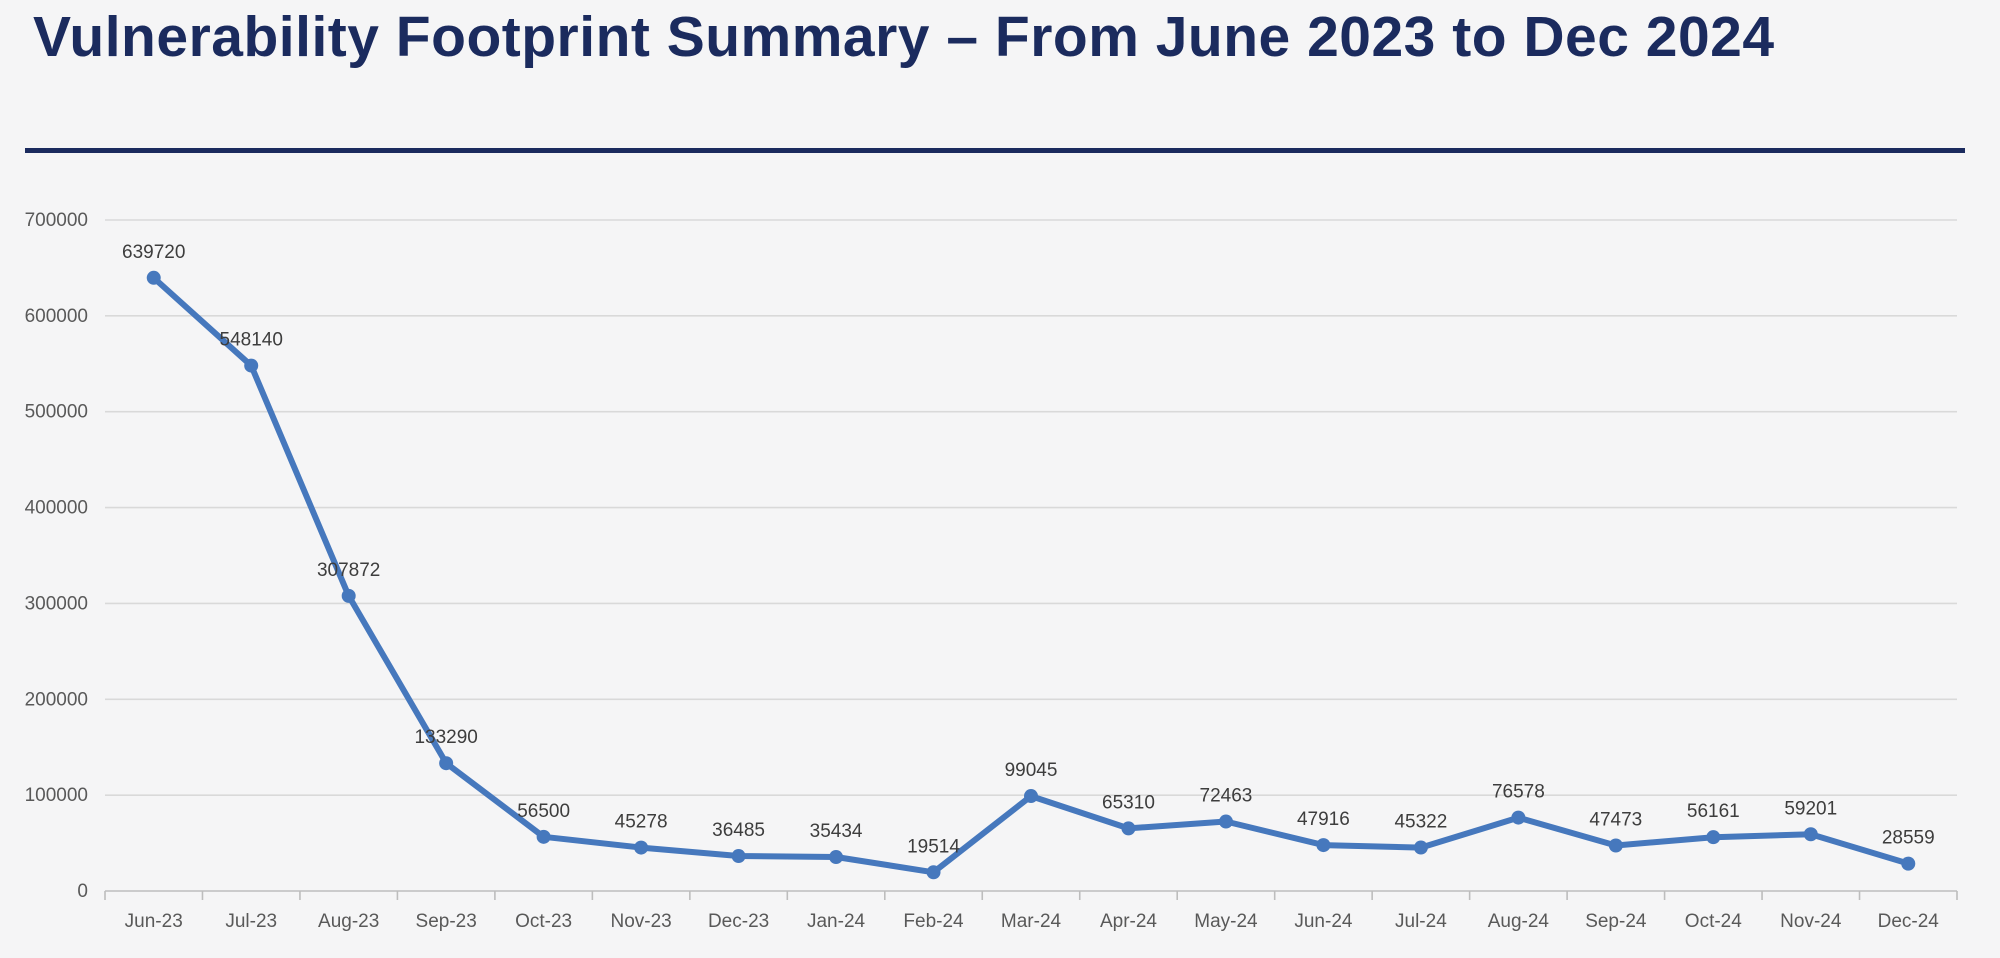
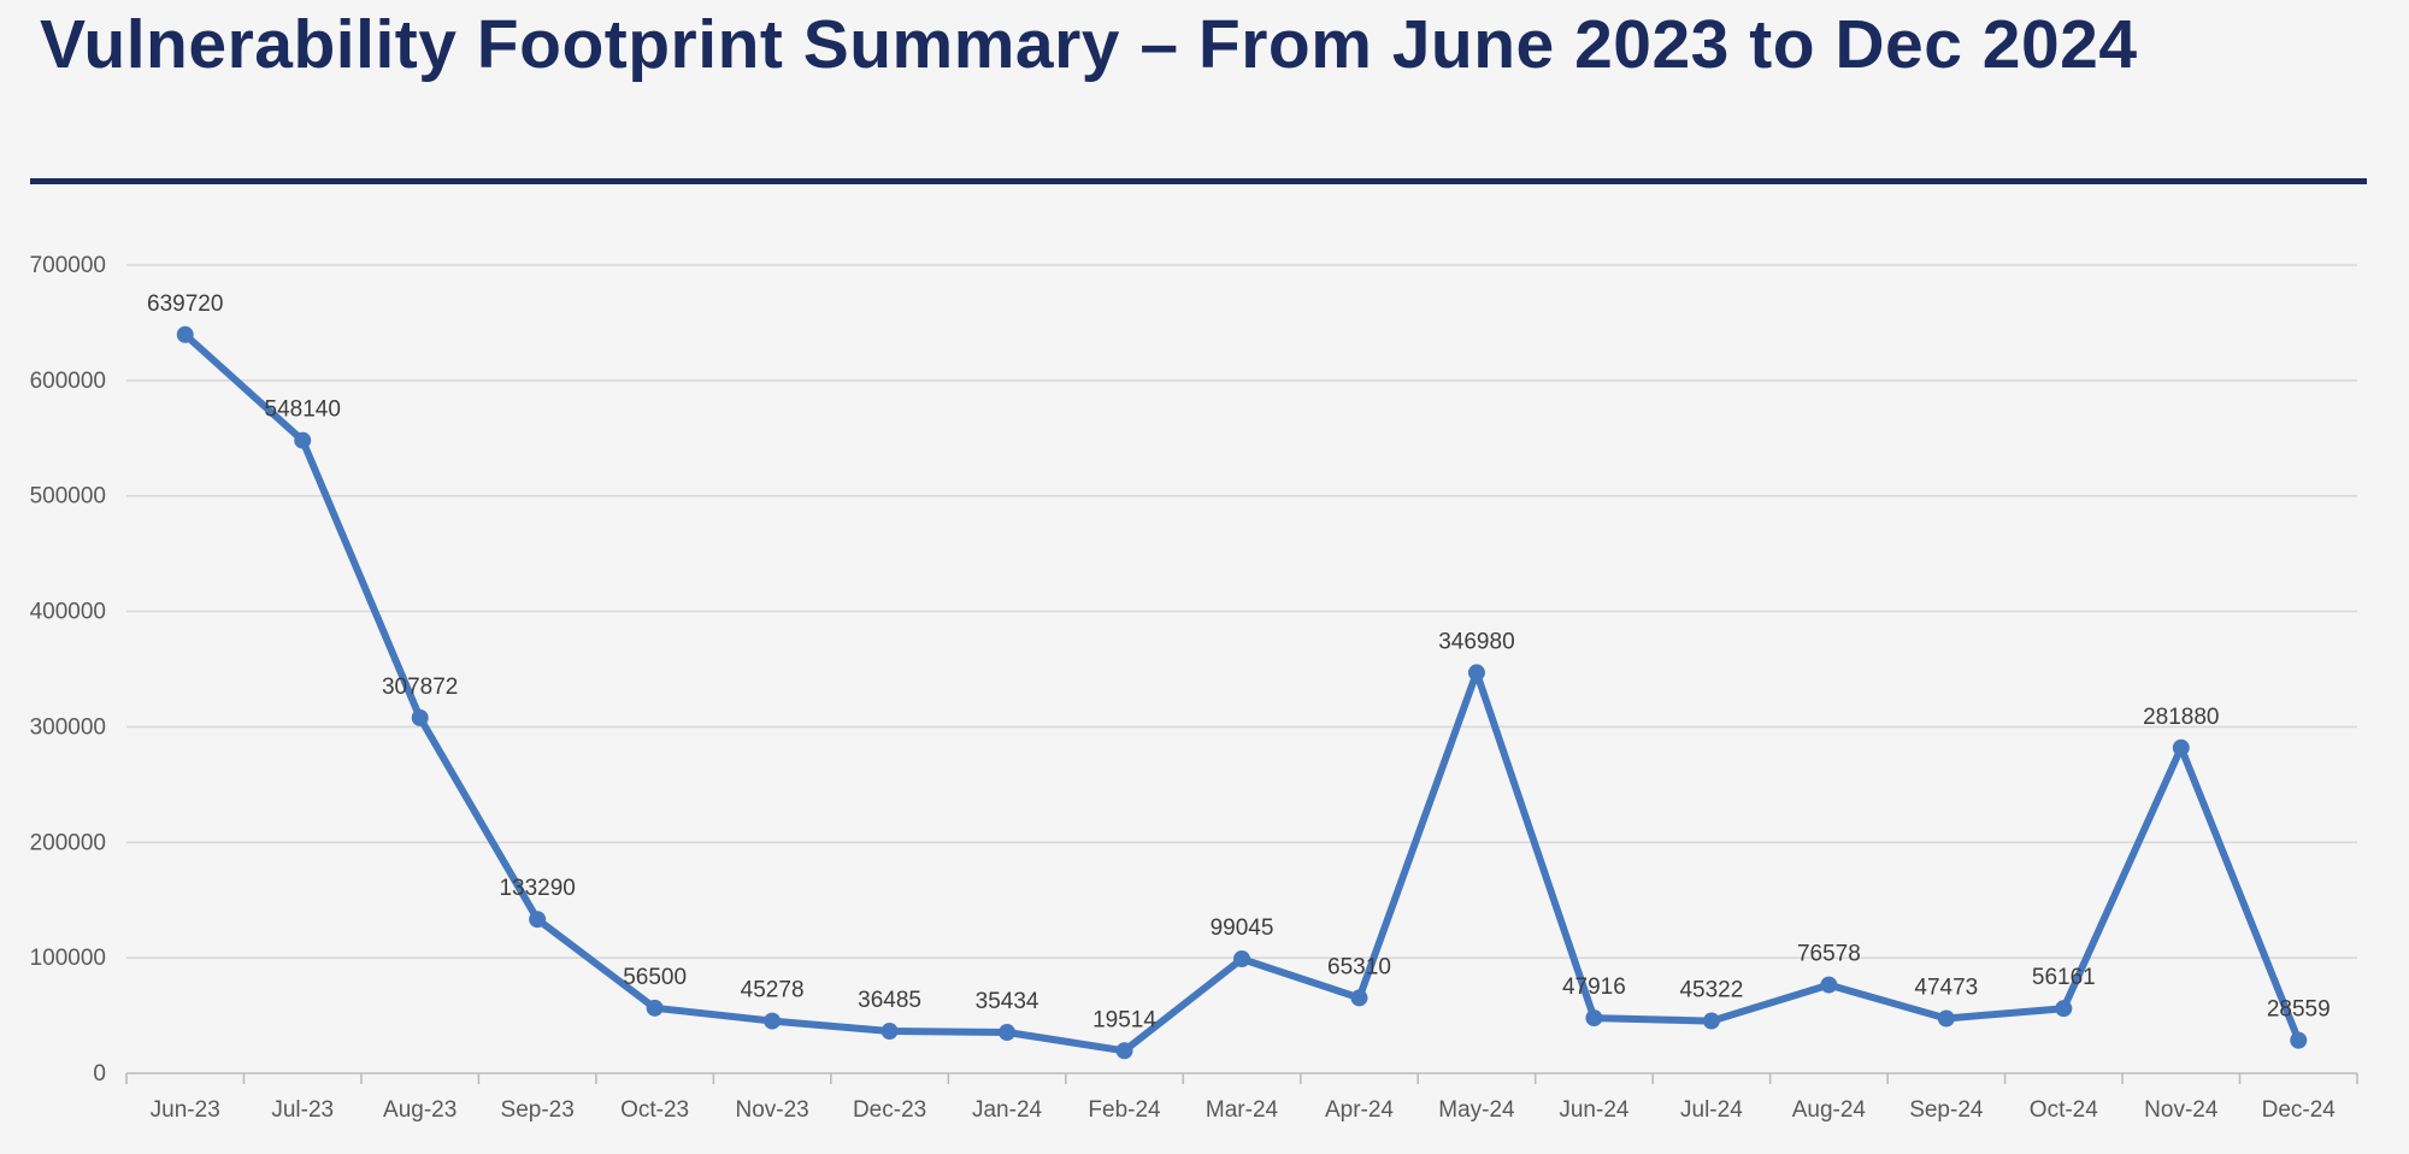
May-24: 72463 -> 346980
Nov-24: 59201 -> 281880
